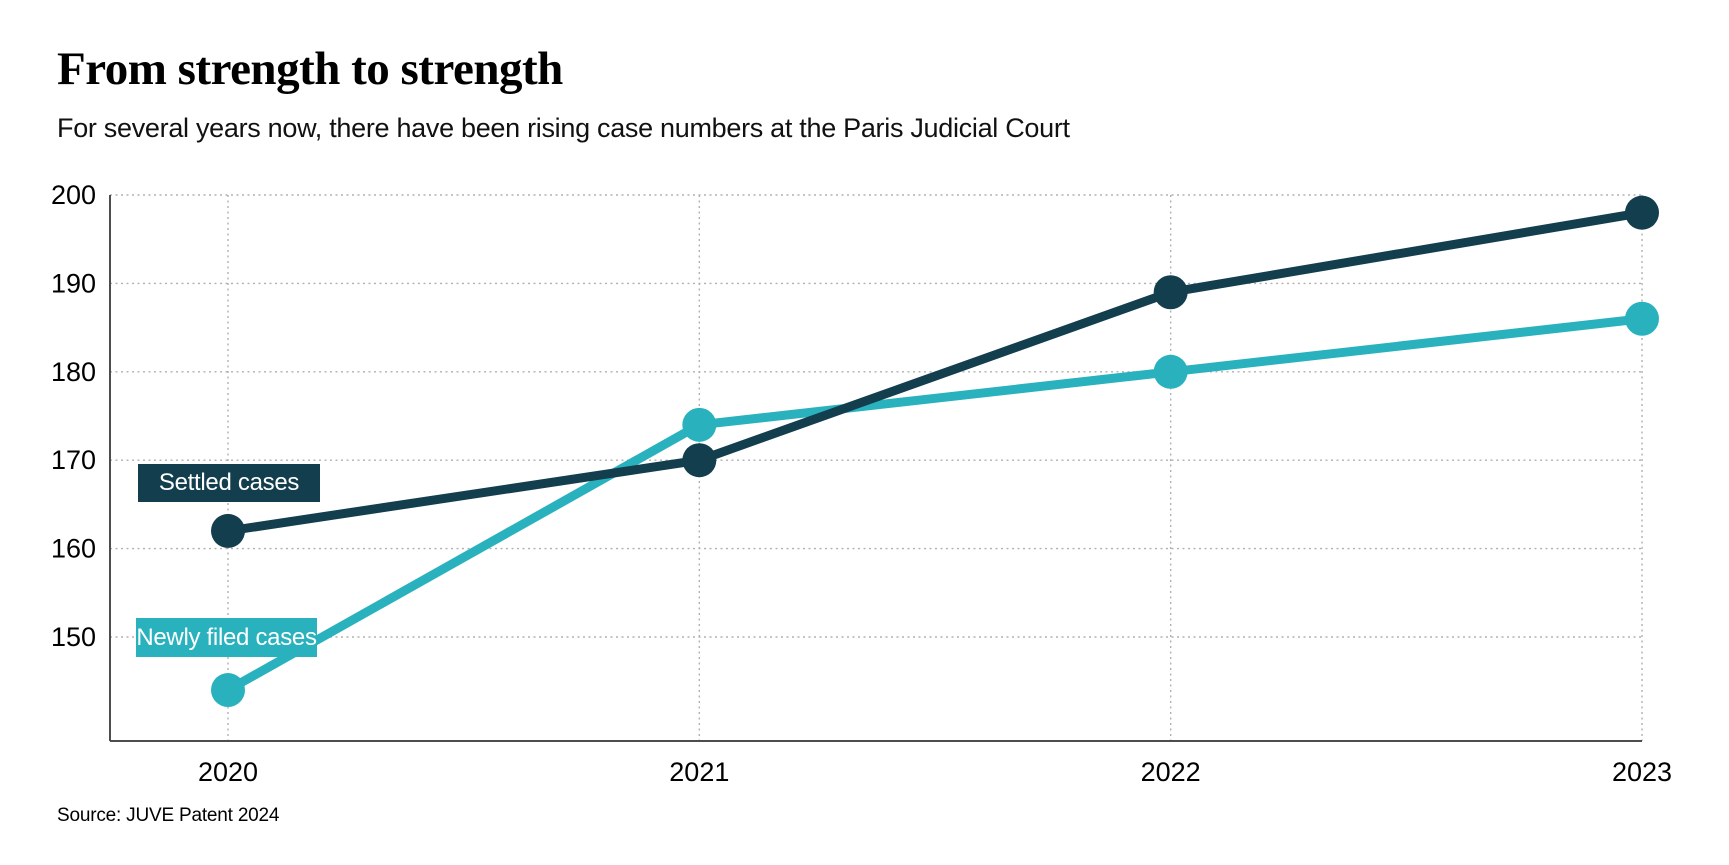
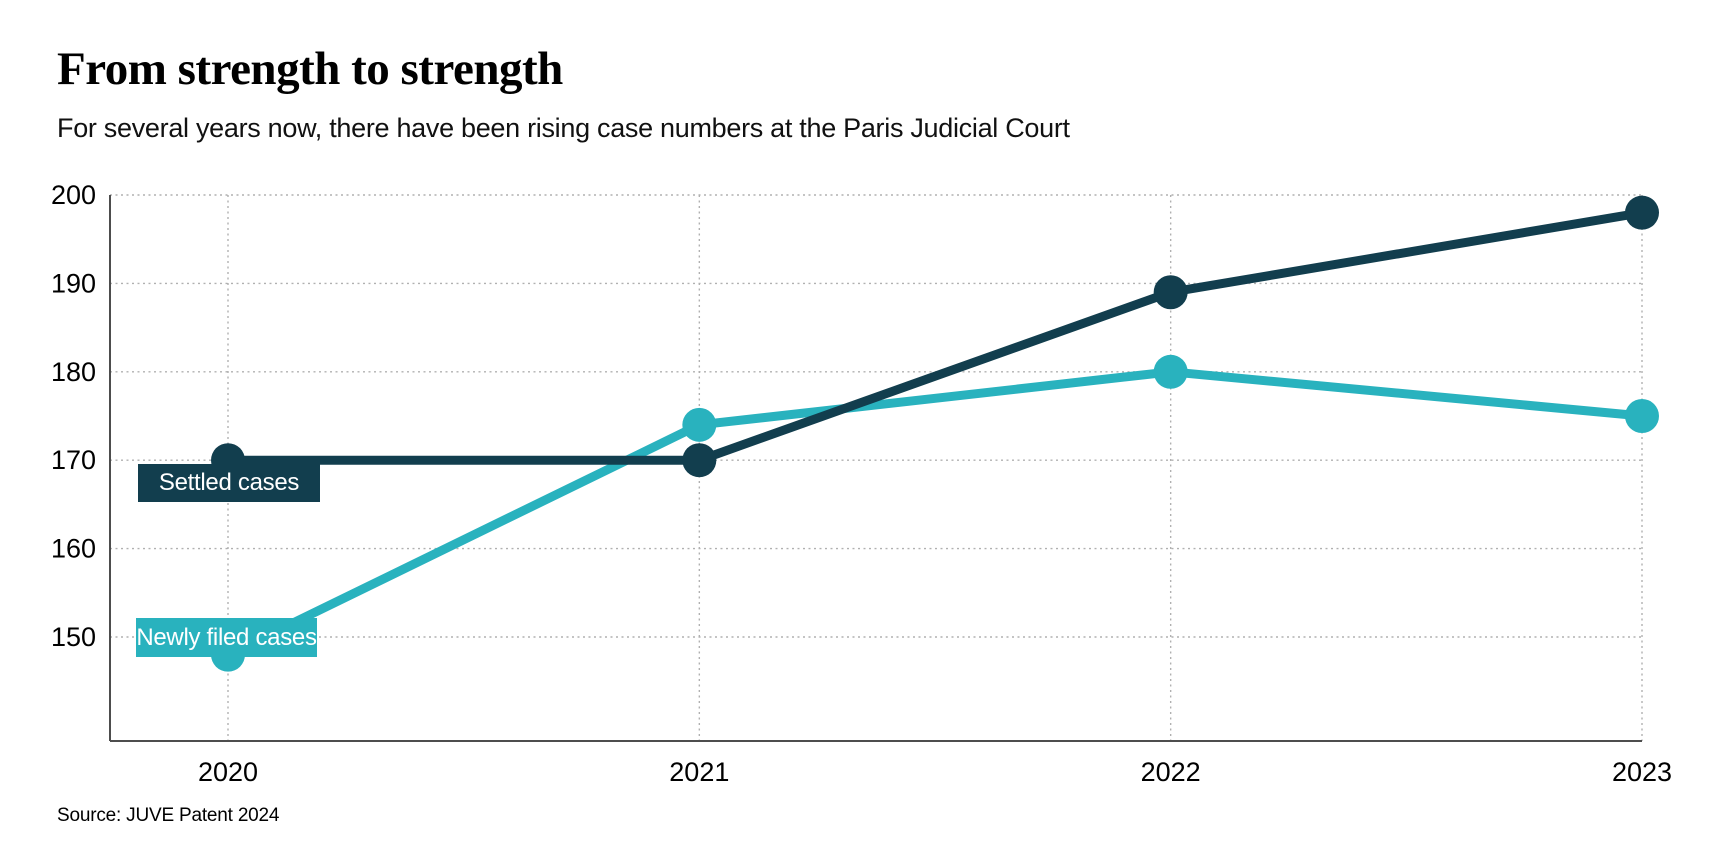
Settled cases/2020: 162 -> 170
Newly filed cases/2020: 144 -> 148
Newly filed cases/2023: 186 -> 175
